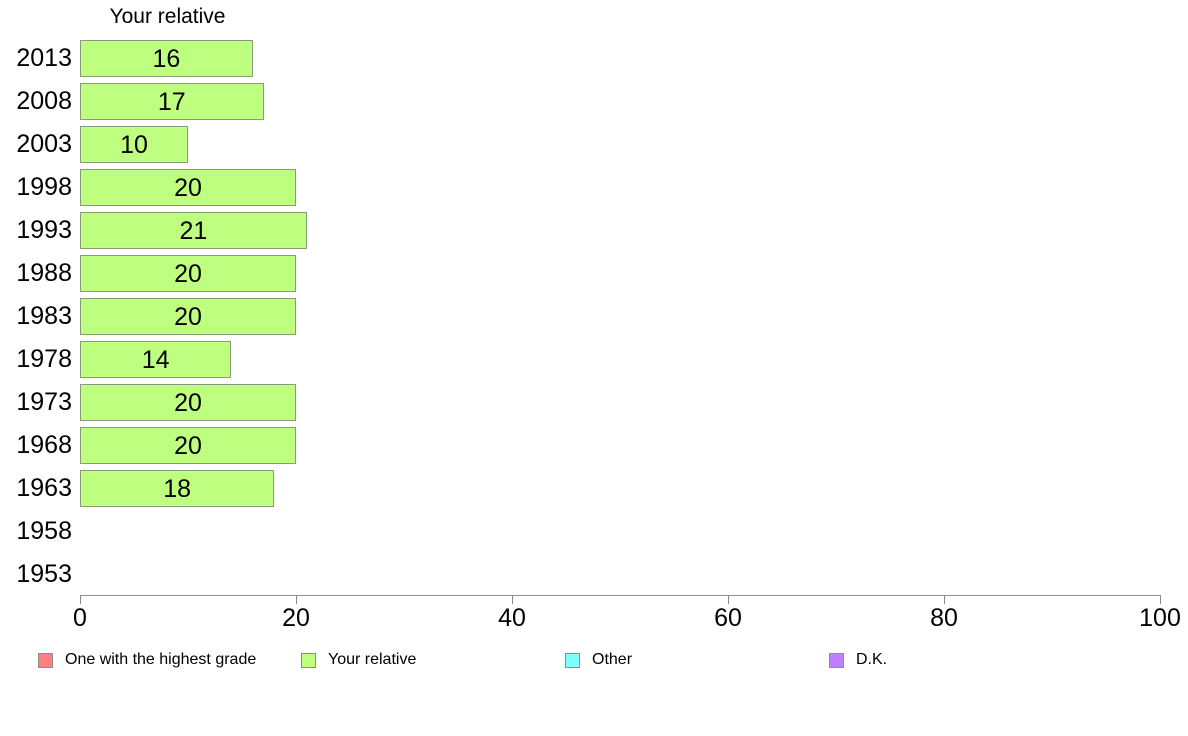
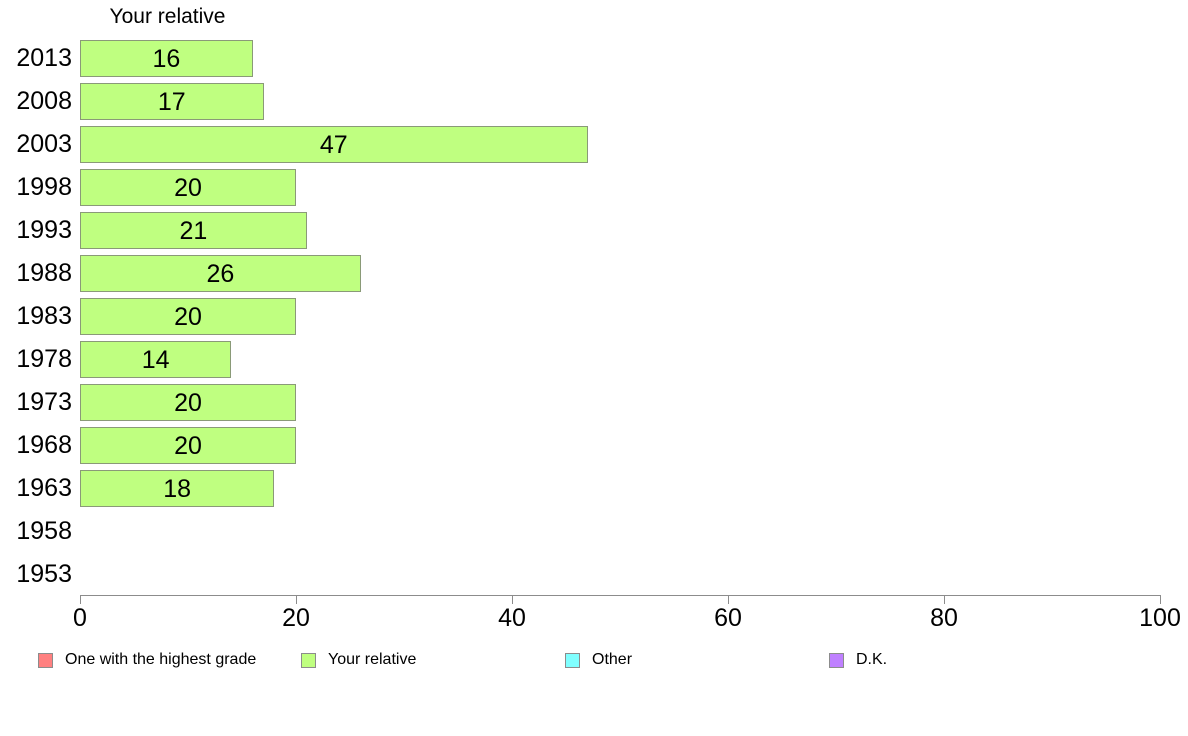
2003: 10 -> 47
1988: 20 -> 26
